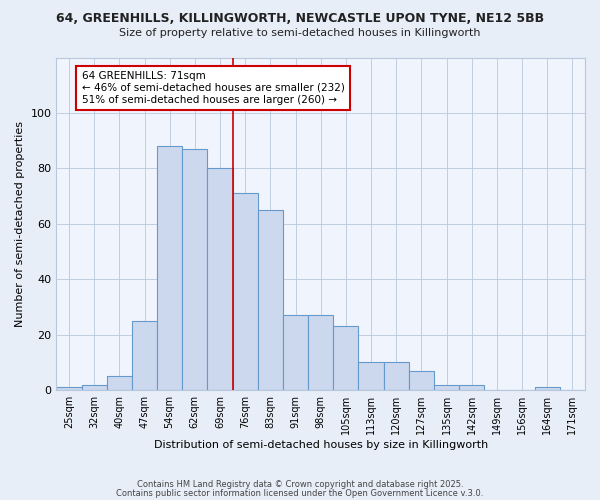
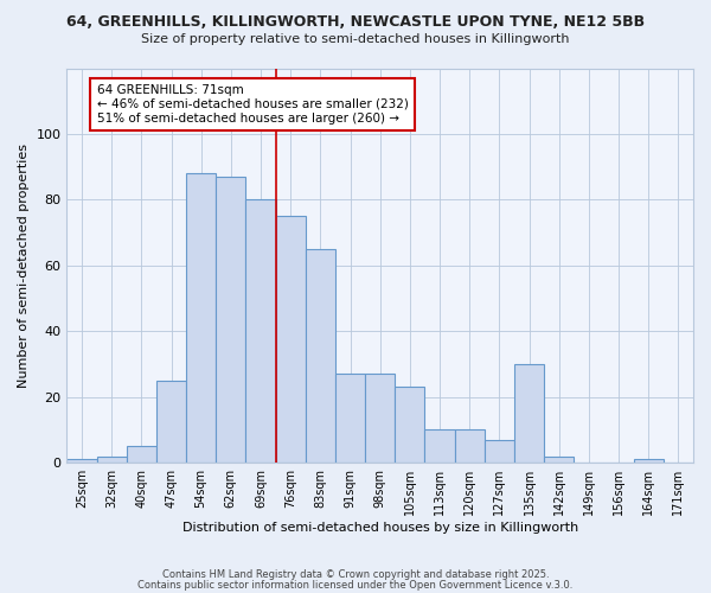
76sqm: 71 -> 75
135sqm: 2 -> 30
